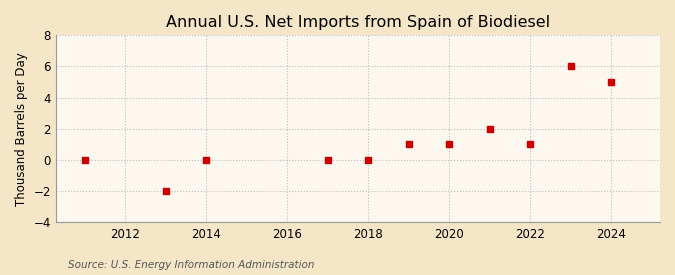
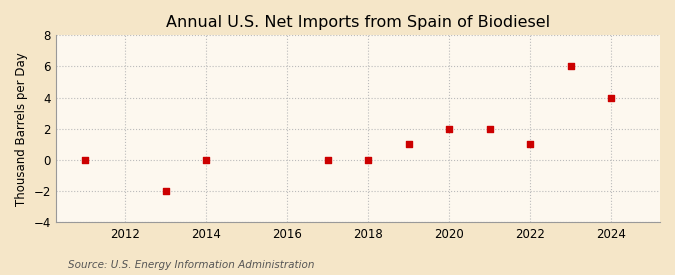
2020: 1 -> 2
2024: 5 -> 4
